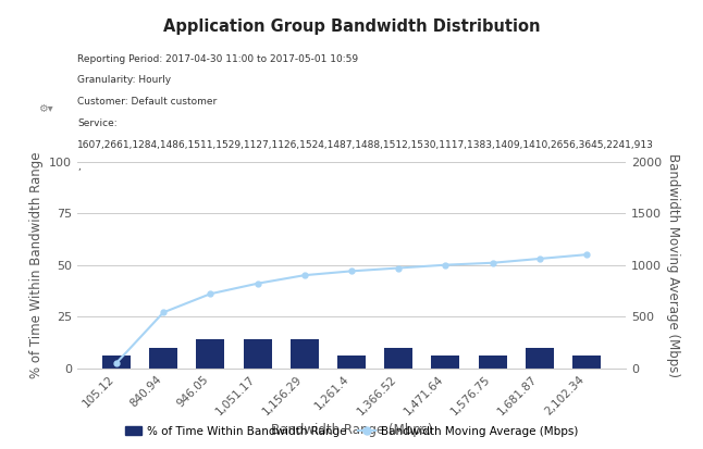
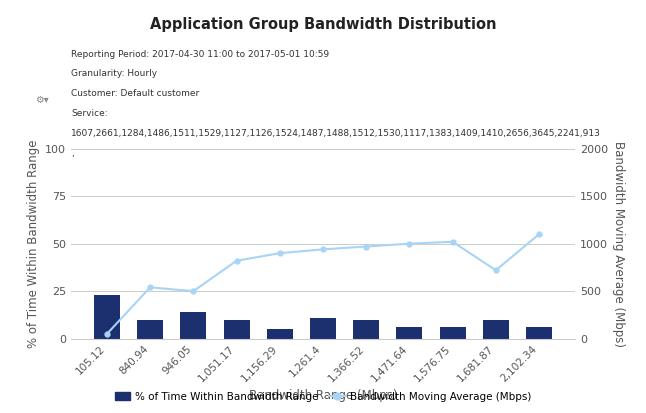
% of Time Within Bandwidth Range/105.12: 6 -> 23
Bandwidth Moving Average (Mbps)/946.05: 720 -> 500
% of Time Within Bandwidth Range/1,051.17: 14 -> 10
% of Time Within Bandwidth Range/1,156.29: 14 -> 5
% of Time Within Bandwidth Range/1,261.4: 6 -> 11
Bandwidth Moving Average (Mbps)/1,681.87: 1060 -> 720
